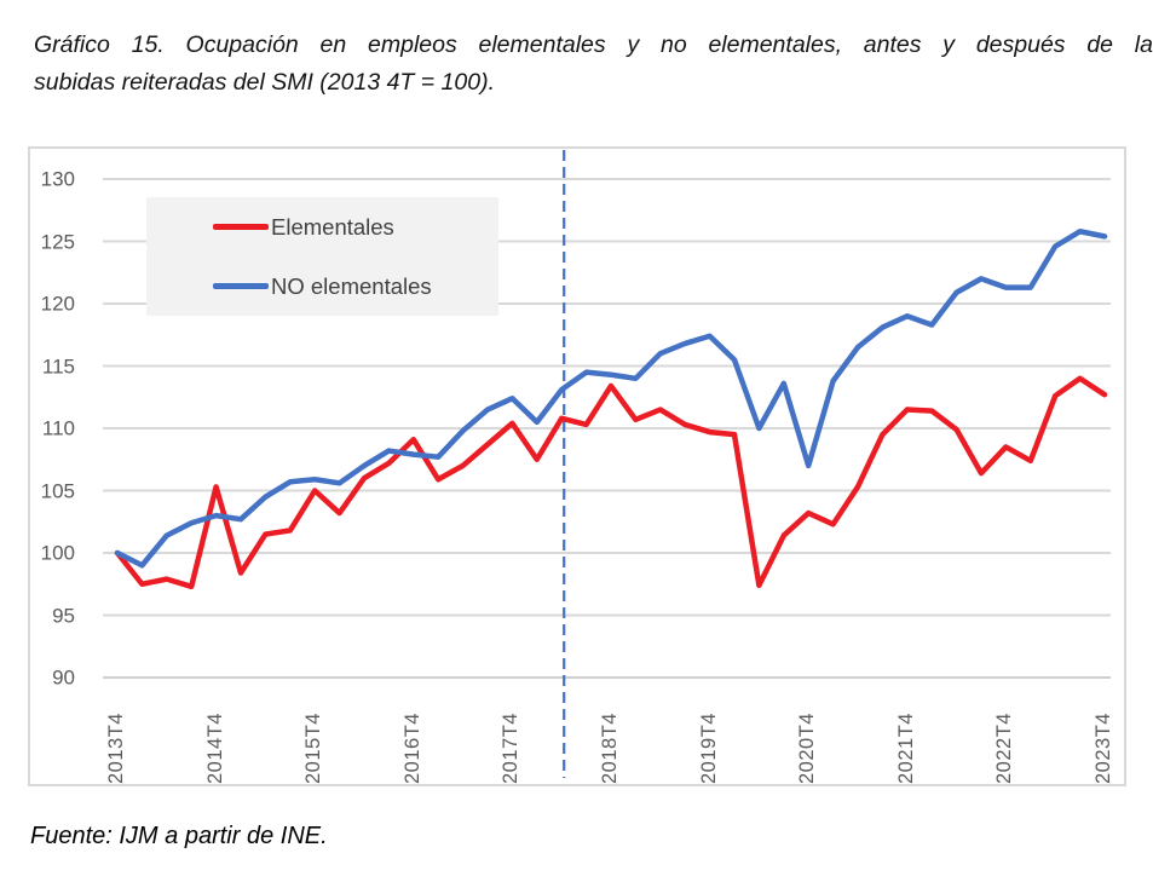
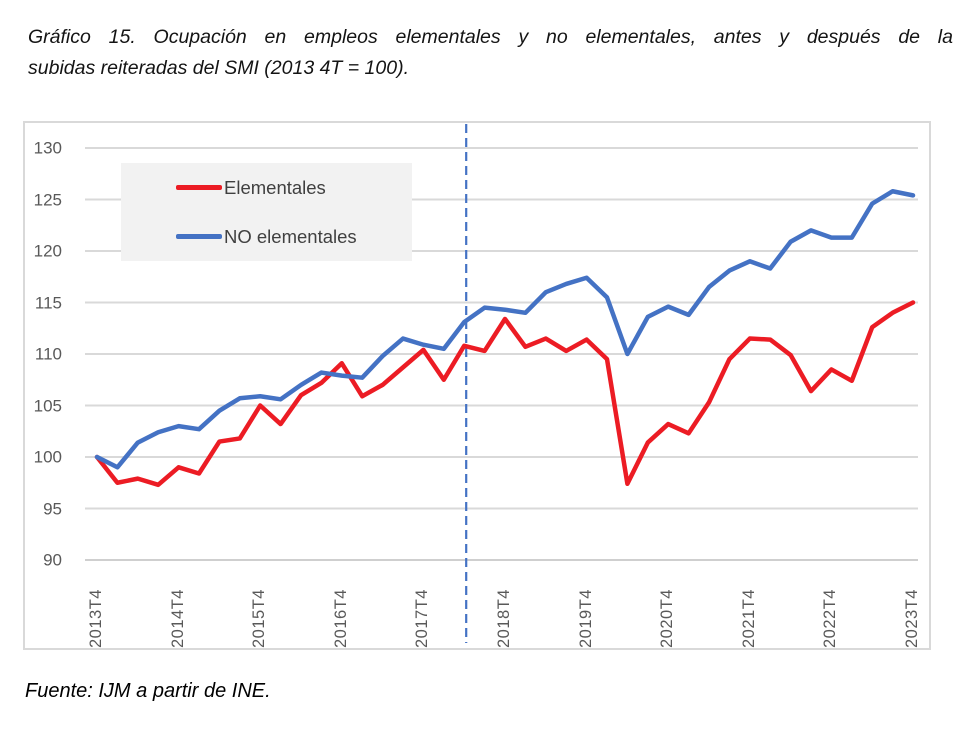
Elementales/2014T4: 105.3 -> 99.0
NO elementales/2017T4: 112.4 -> 110.9
Elementales/2019T4: 109.7 -> 111.4
NO elementales/2020T4: 107.0 -> 114.6
Elementales/2023T4: 112.7 -> 115.0
